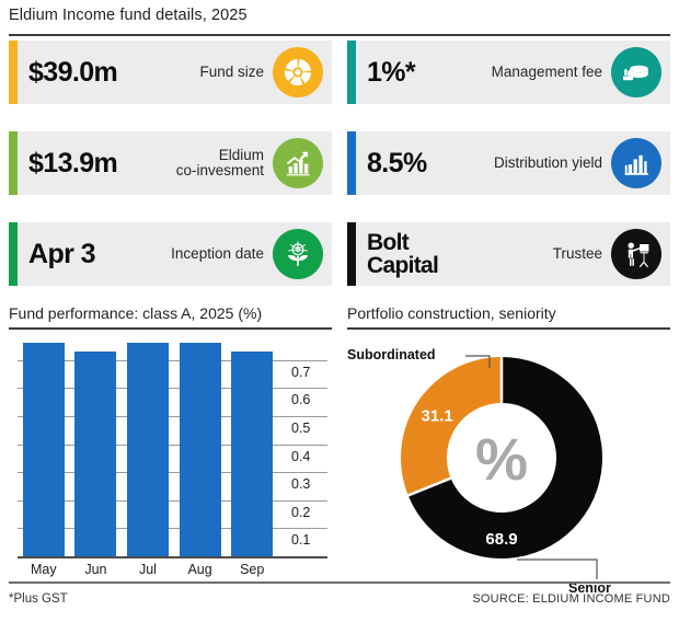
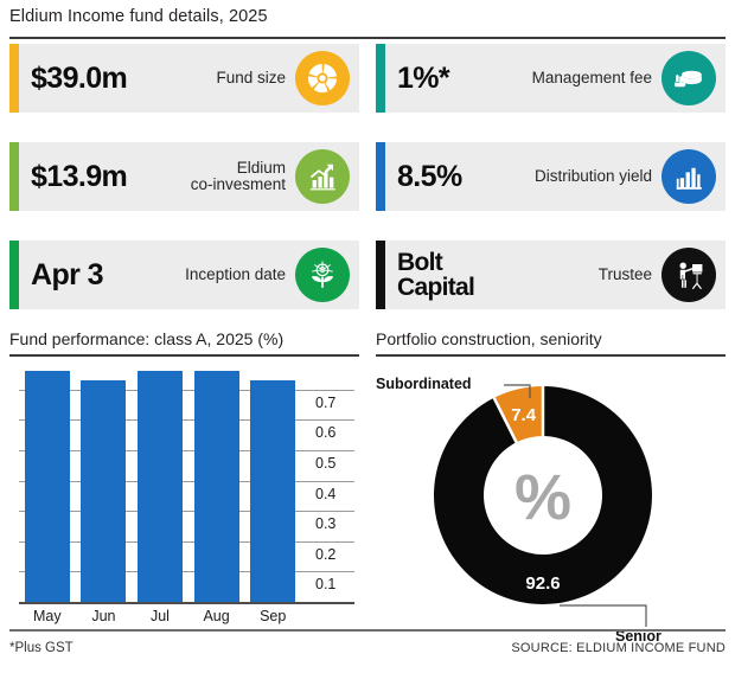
Portfolio construction, seniority/Senior: 68.9 -> 92.6
Portfolio construction, seniority/Subordinated: 31.1 -> 7.4
